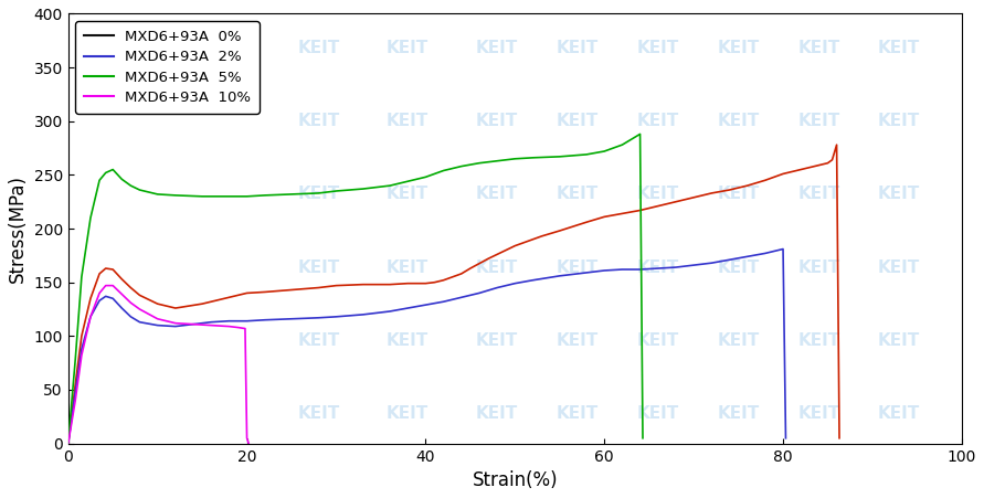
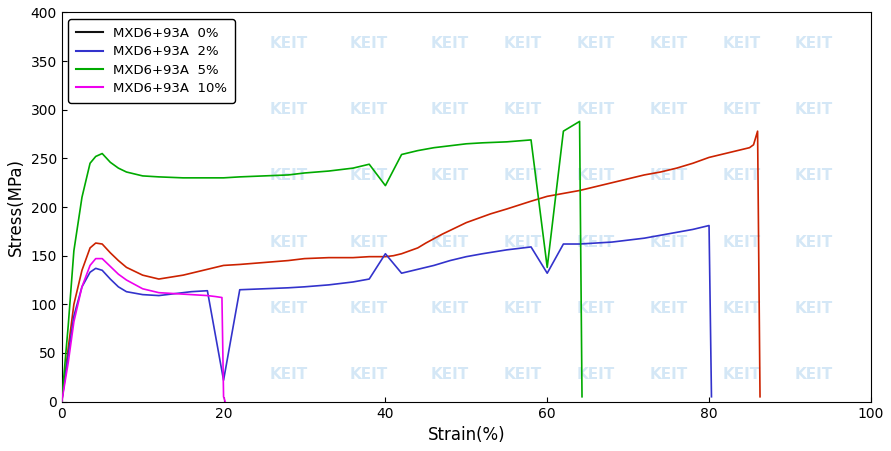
MXD6+93A 2%/20: 114 -> 22
MXD6+93A 2%/40: 129 -> 152
MXD6+93A 5%/40: 248 -> 222
MXD6+93A 2%/60: 161 -> 132
MXD6+93A 5%/60: 272 -> 138
